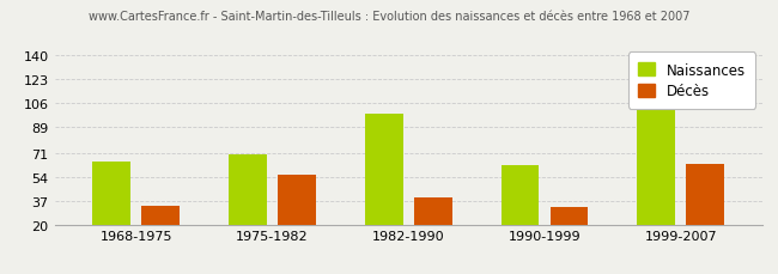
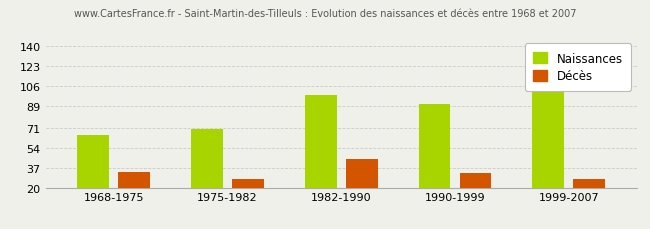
Décès/1975-1982: 55 -> 27
Décès/1982-1990: 39 -> 44
Naissances/1990-1999: 62 -> 91
Décès/1999-2007: 63 -> 27
